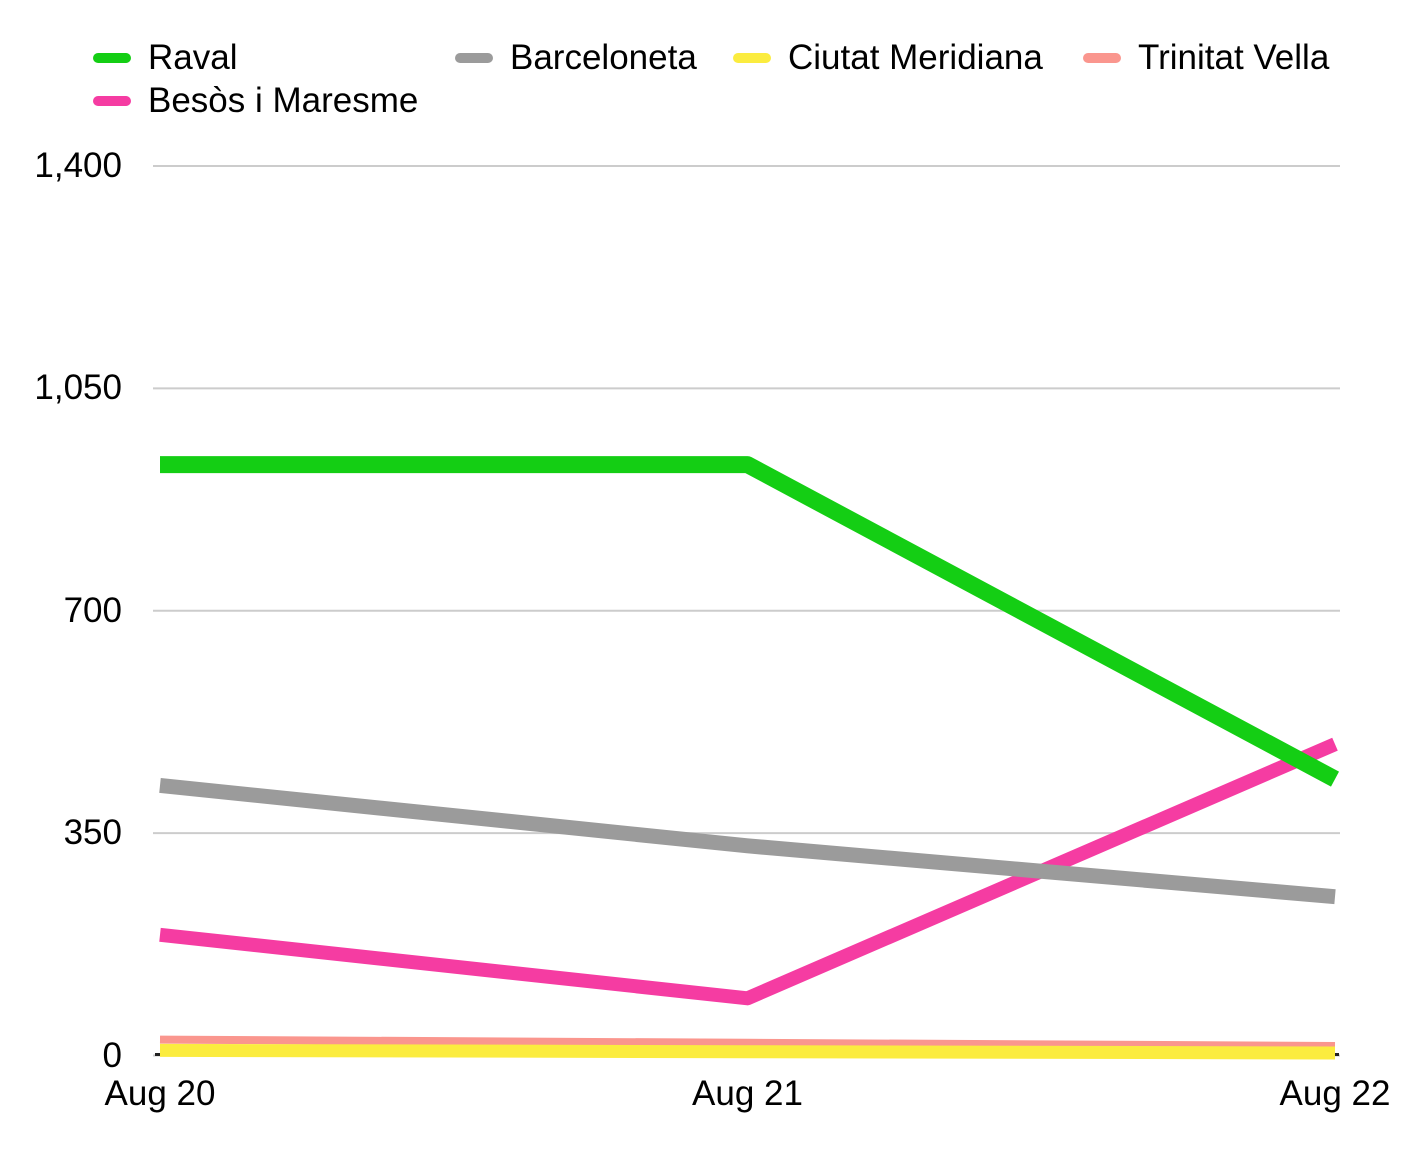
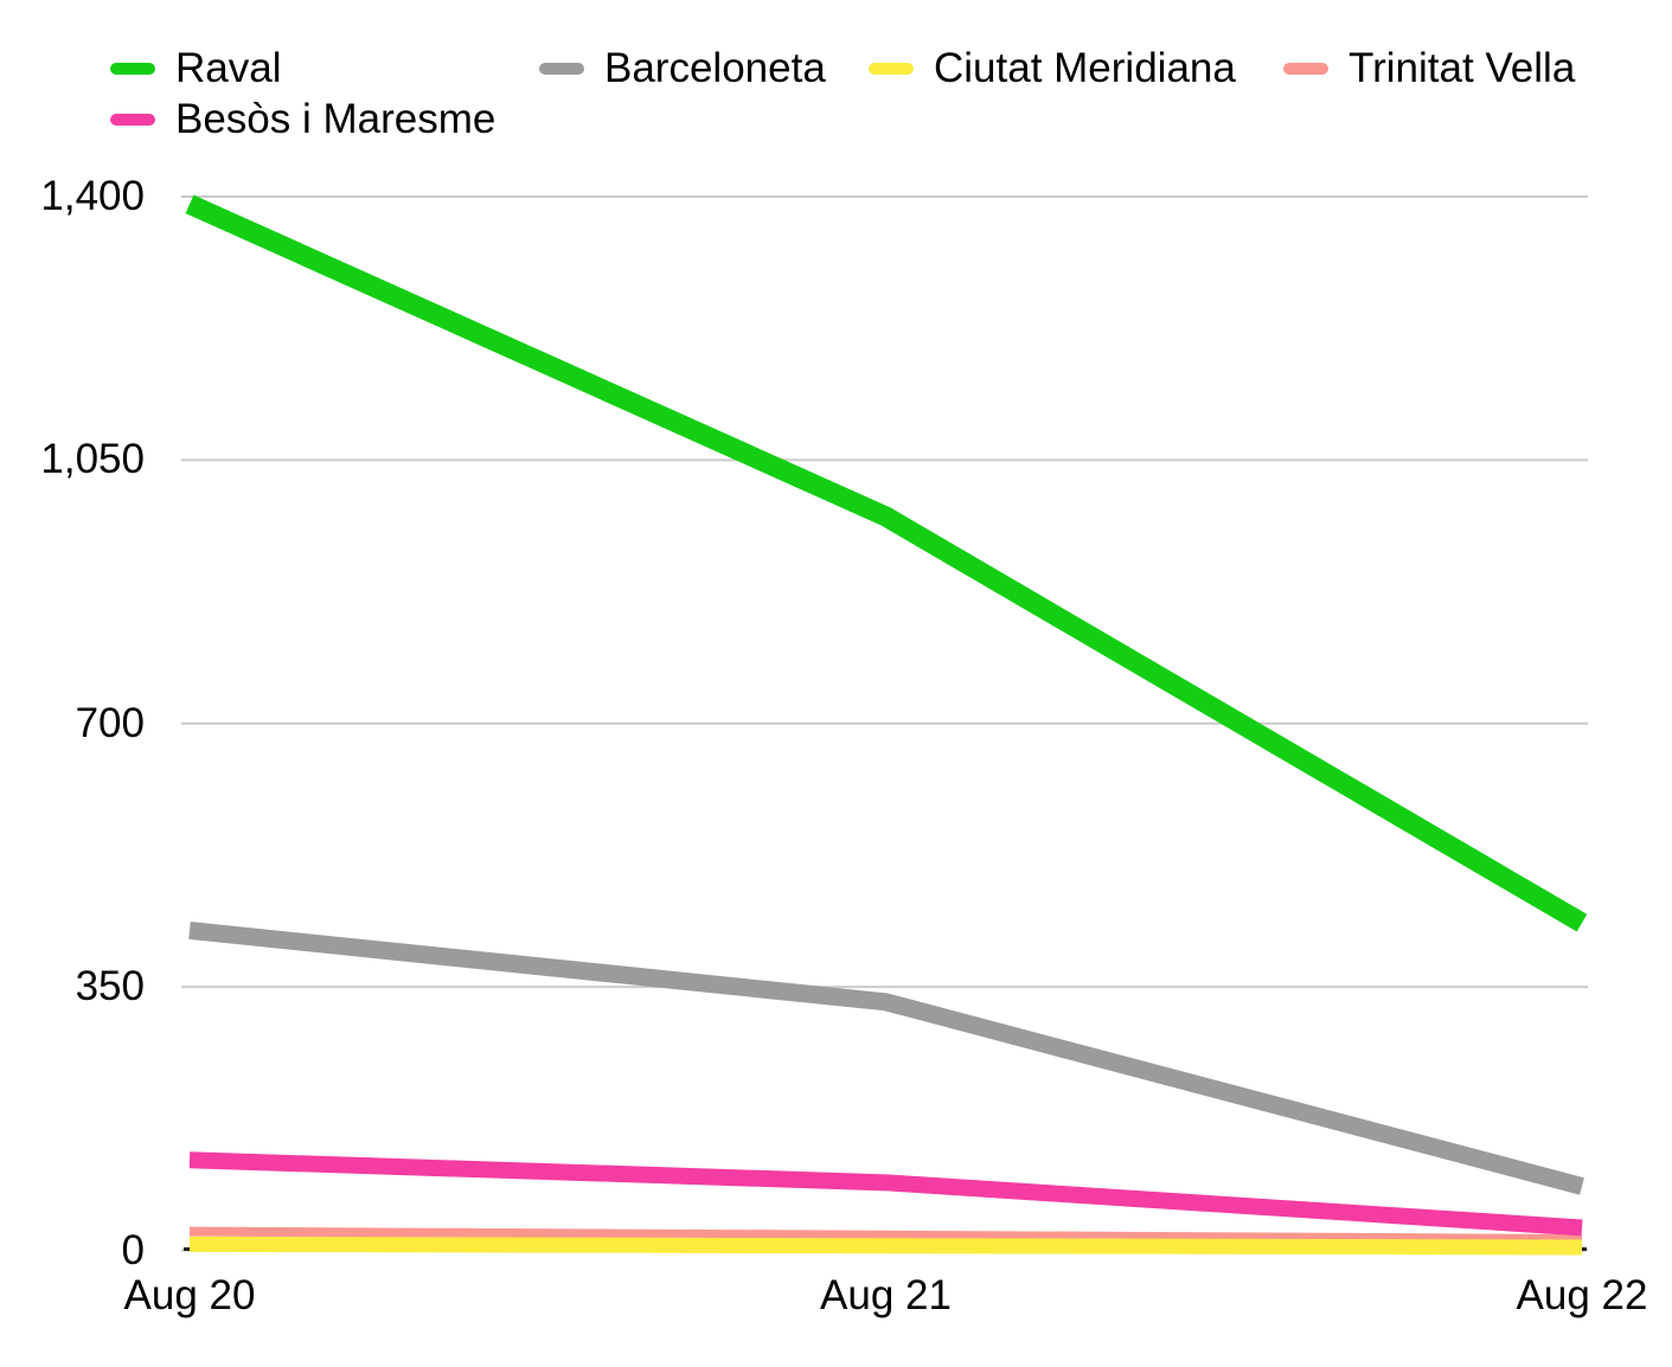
Raval/Aug 20: 930 -> 1390
Besòs i Maresme/Aug 20: 190 -> 120
Raval/Aug 21: 930 -> 980
Barceloneta/Aug 22: 250 -> 80
Besòs i Maresme/Aug 22: 490 -> 30
